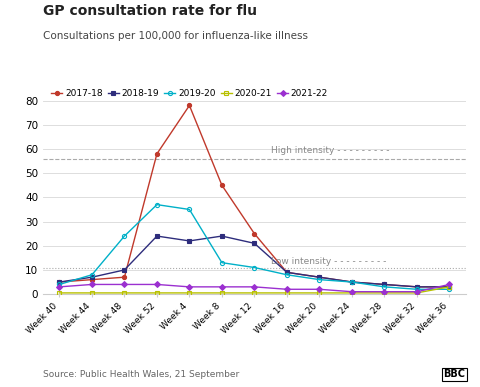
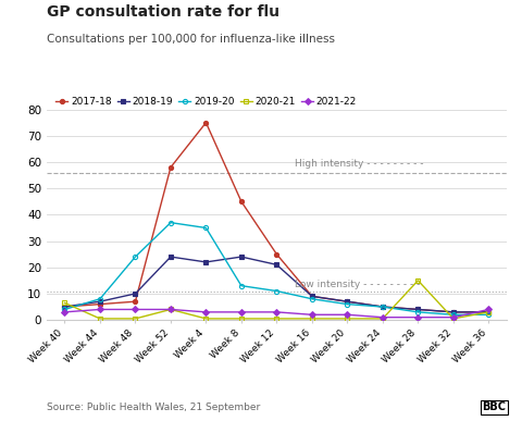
2020-21/Week 40: 0.5 -> 6.5
2020-21/Week 52: 0.5 -> 4.0
2017-18/Week 4: 78 -> 75
2020-21/Week 28: 0.5 -> 15.0
